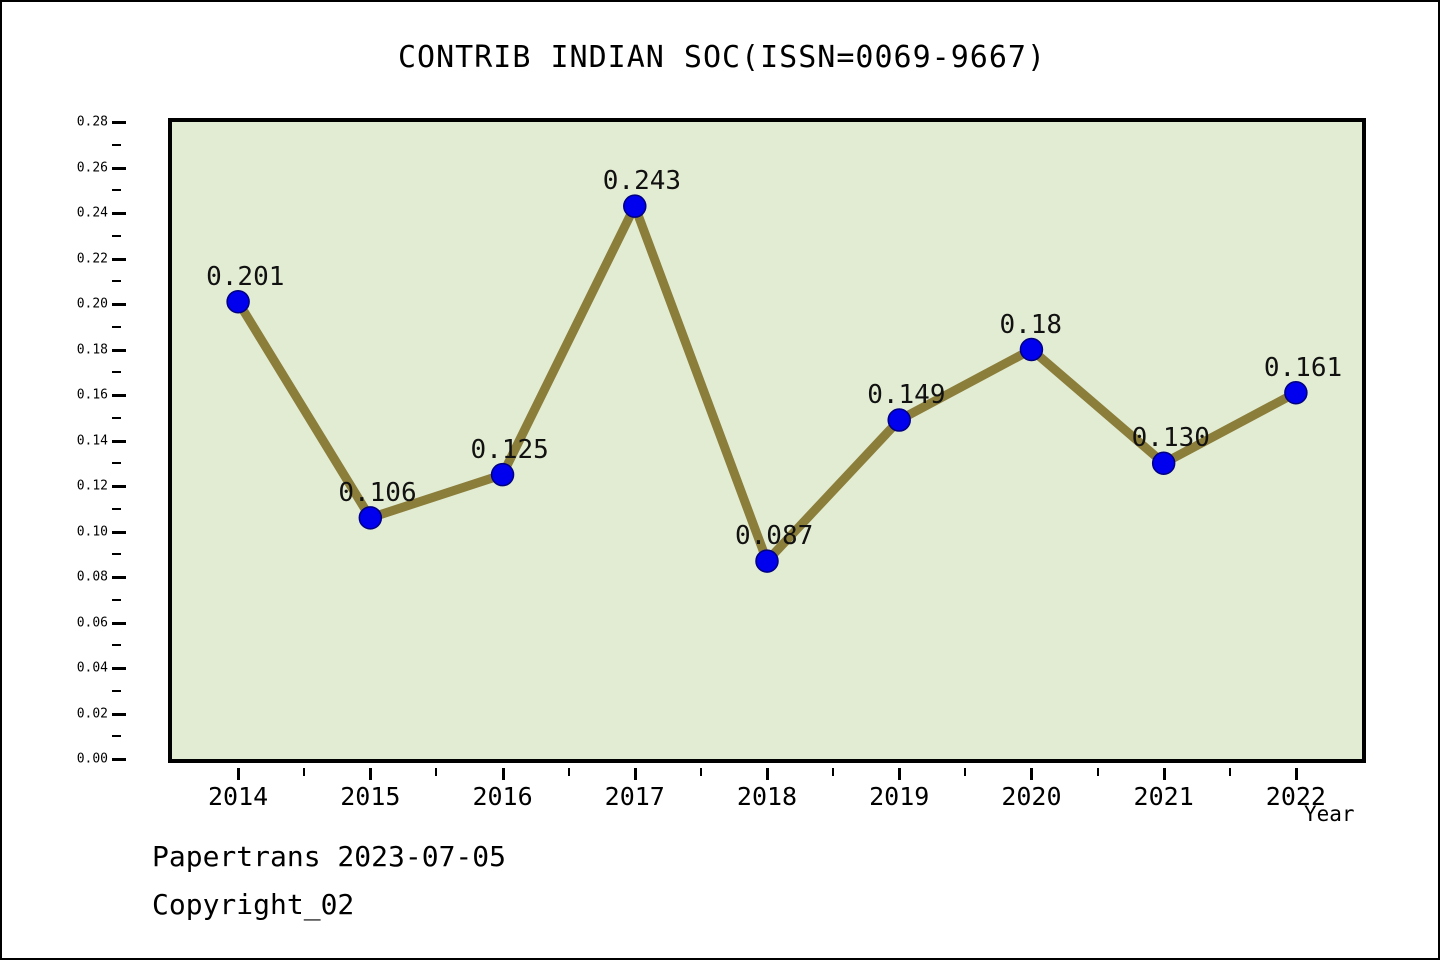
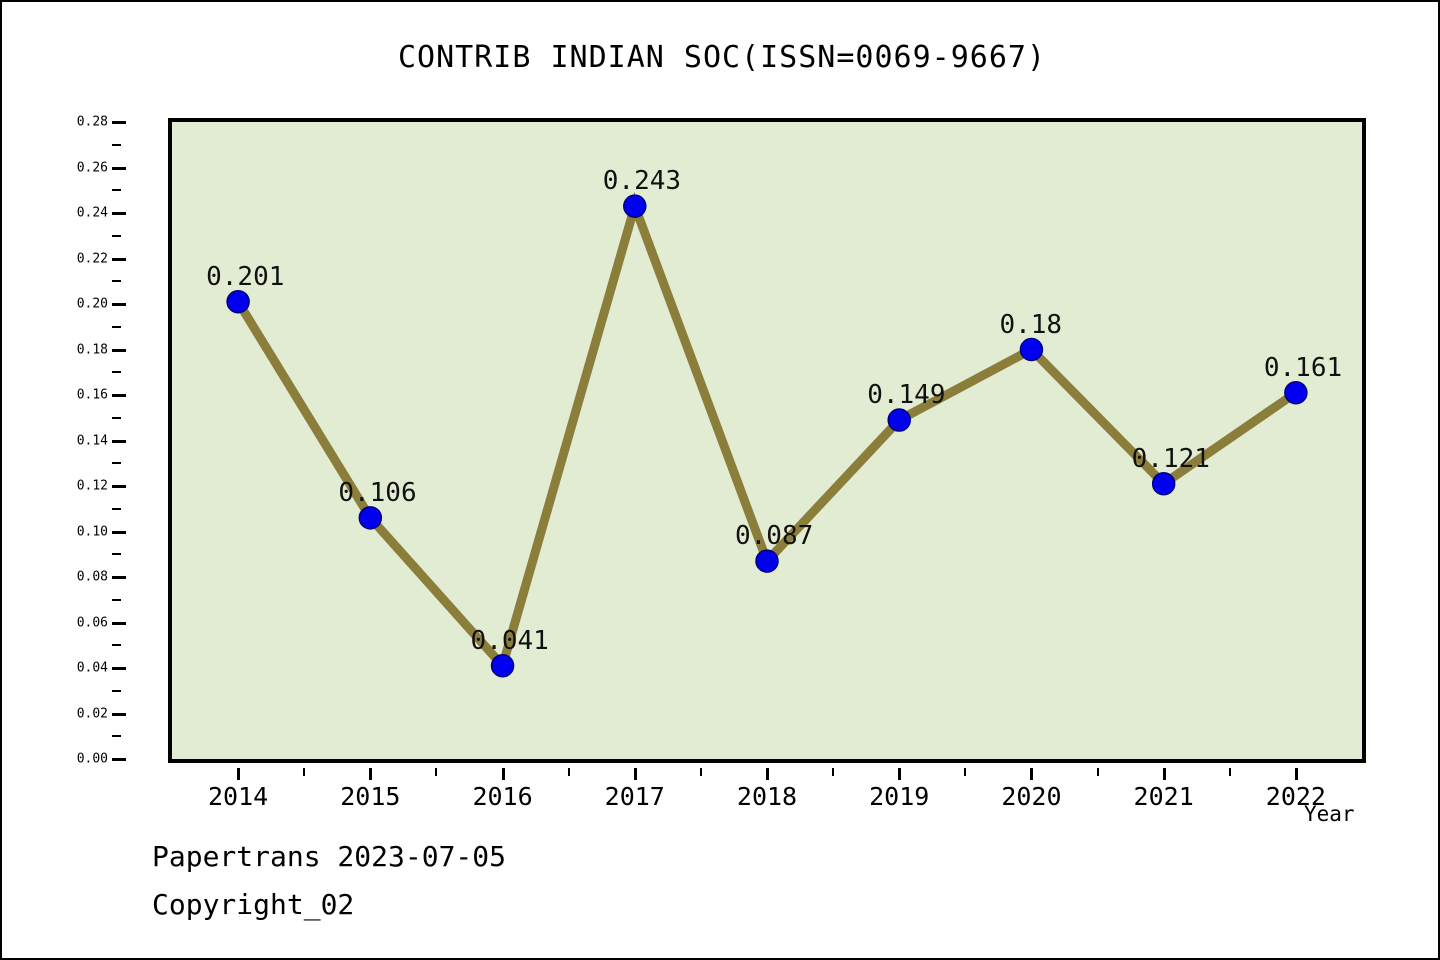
2016: 0.125 -> 0.041
2021: 0.130 -> 0.121
